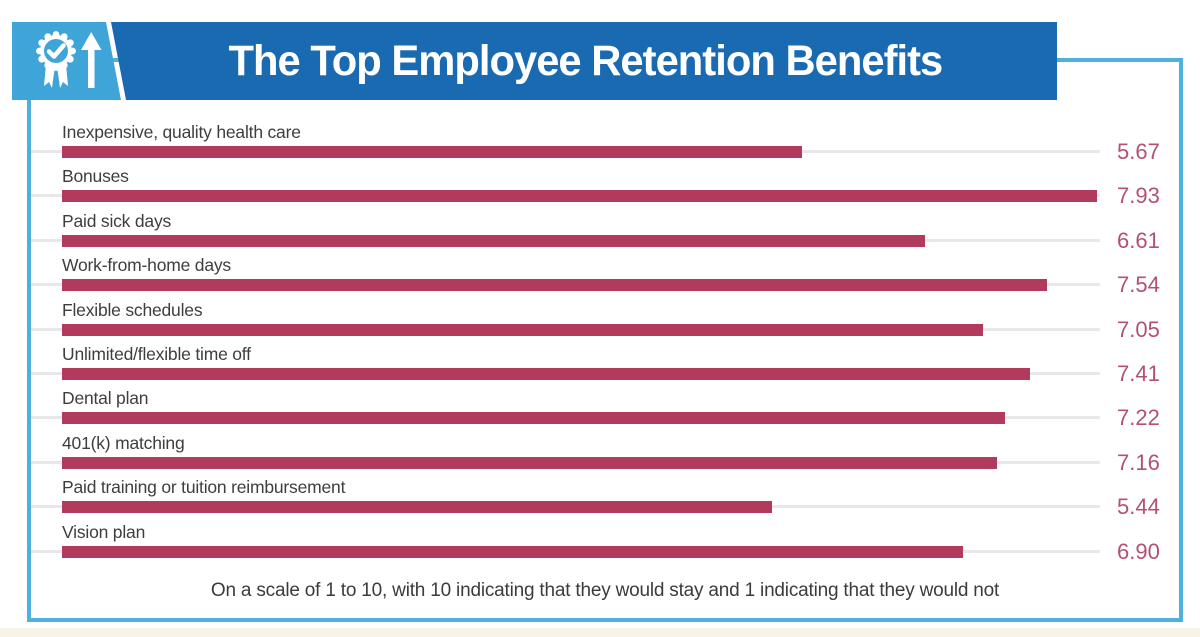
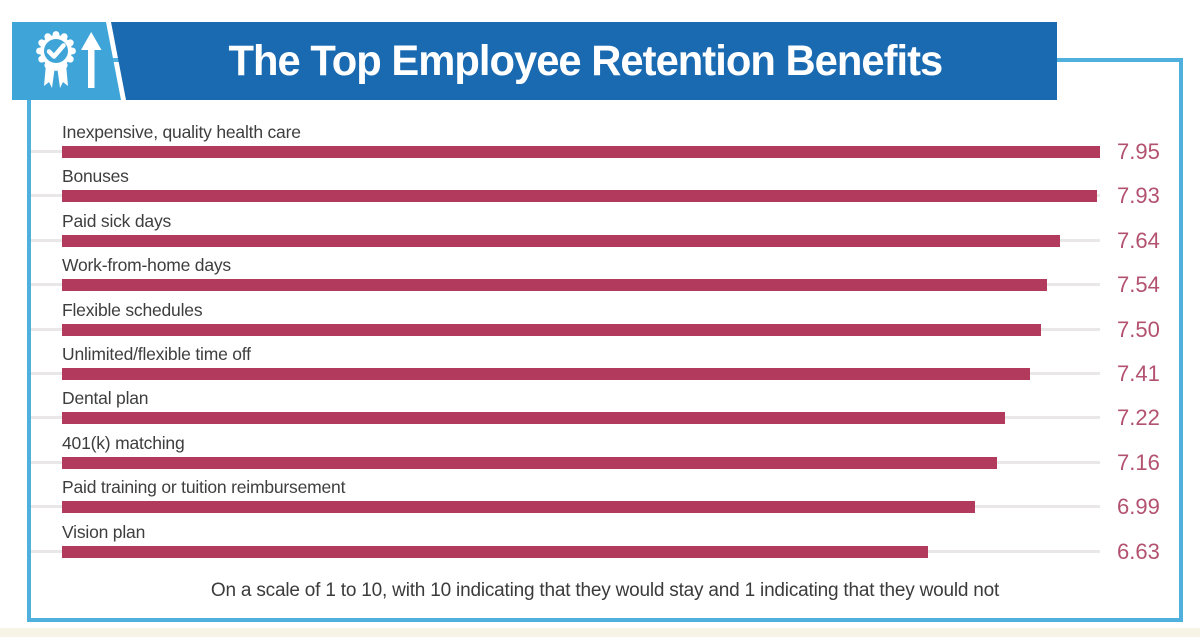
Inexpensive, quality health care: 5.67 -> 7.95
Paid sick days: 6.61 -> 7.64
Flexible schedules: 7.05 -> 7.50
Paid training or tuition reimbursement: 5.44 -> 6.99
Vision plan: 6.90 -> 6.63
